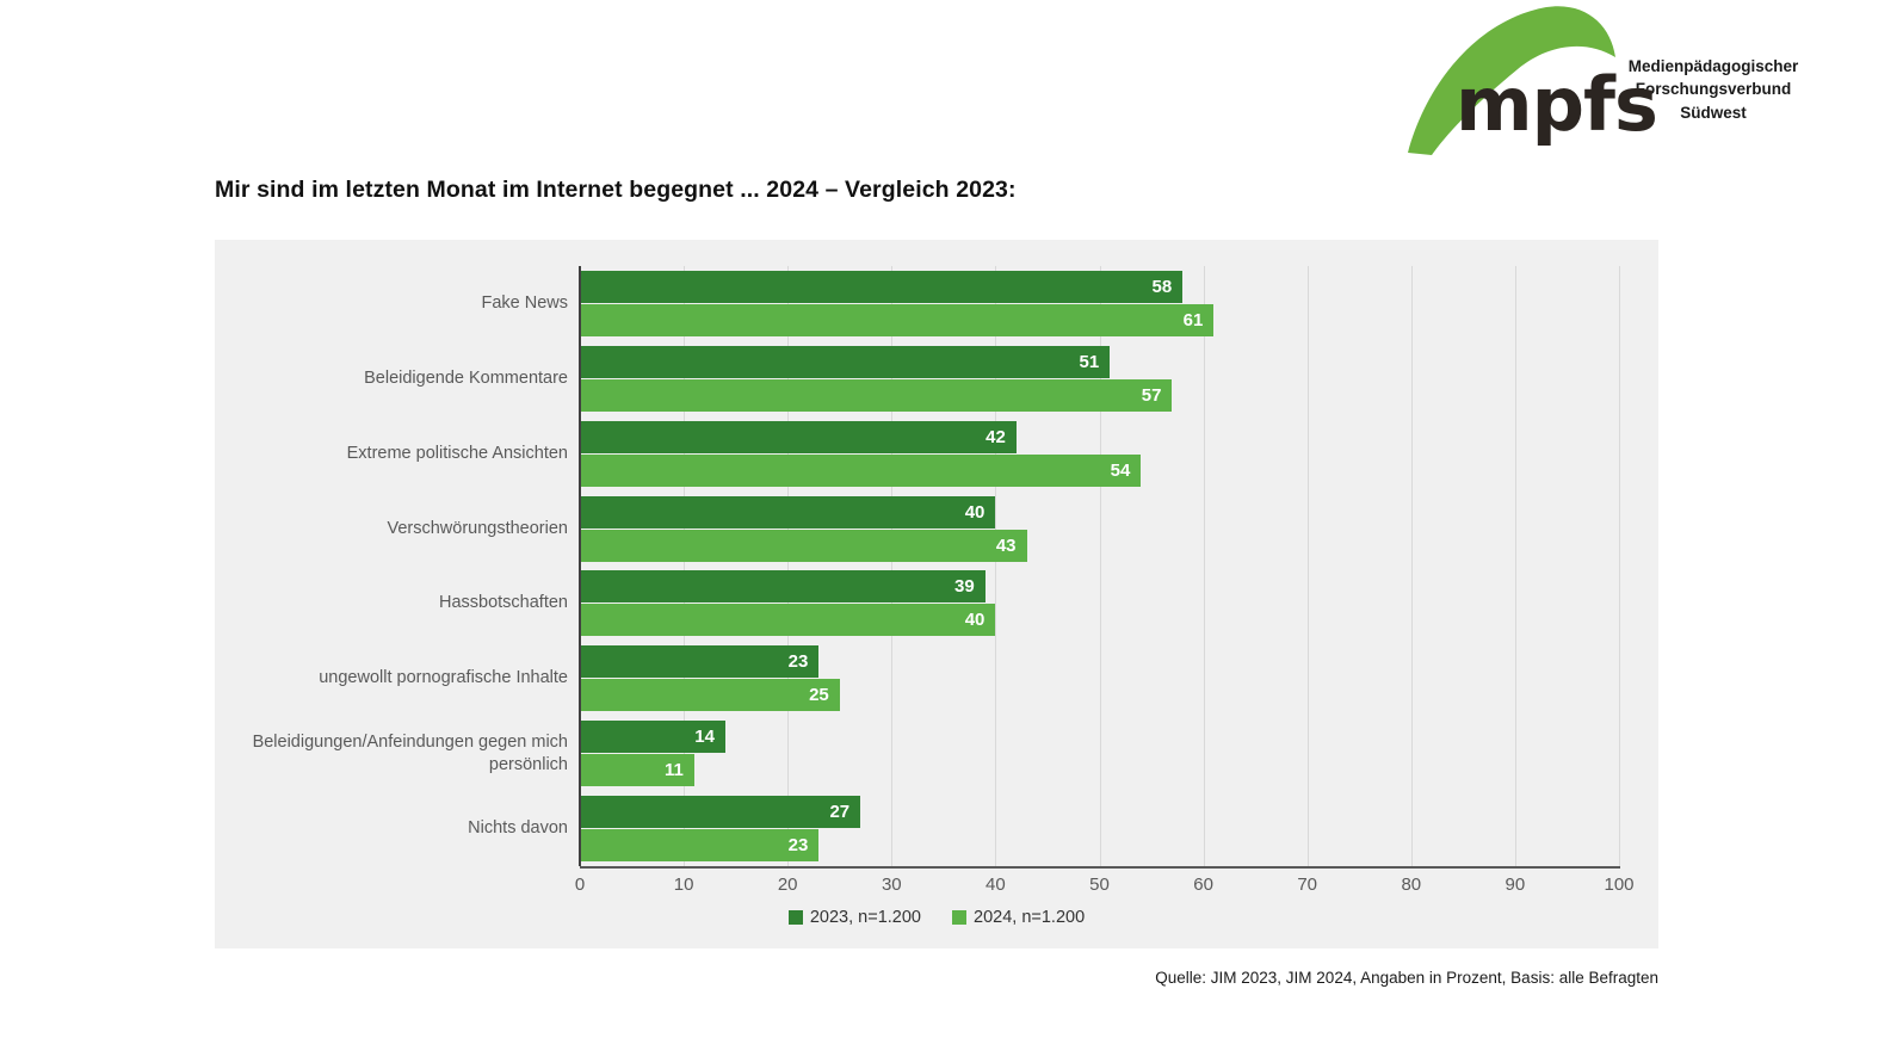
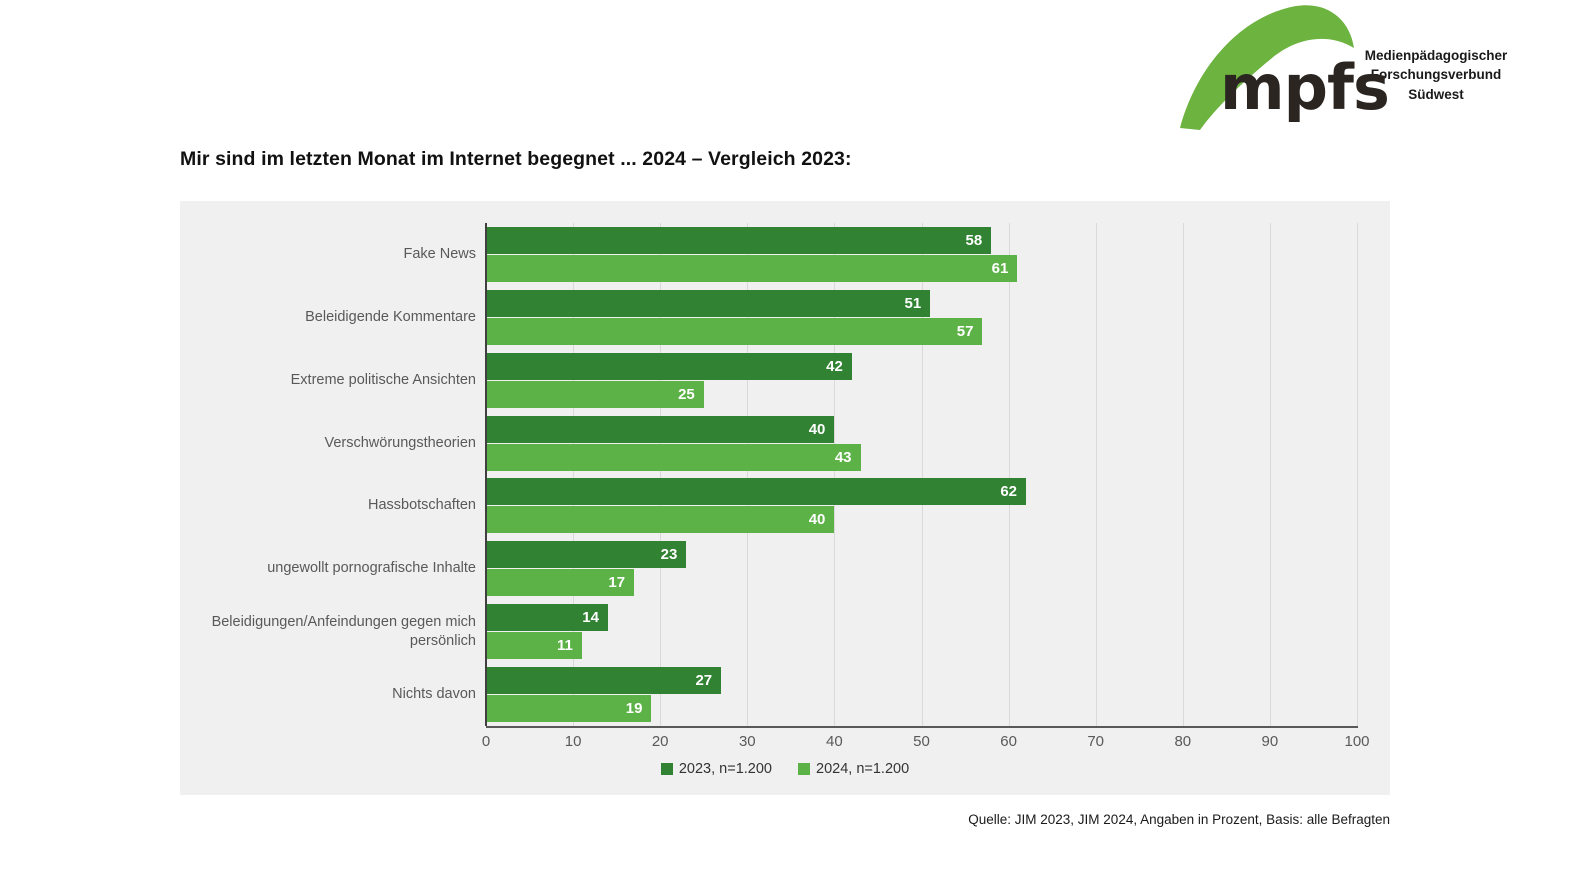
2024, n=1.200/Extreme politische Ansichten: 54 -> 25
2023, n=1.200/Hassbotschaften: 39 -> 62
2024, n=1.200/ungewollt pornografische Inhalte: 25 -> 17
2024, n=1.200/Nichts davon: 23 -> 19
